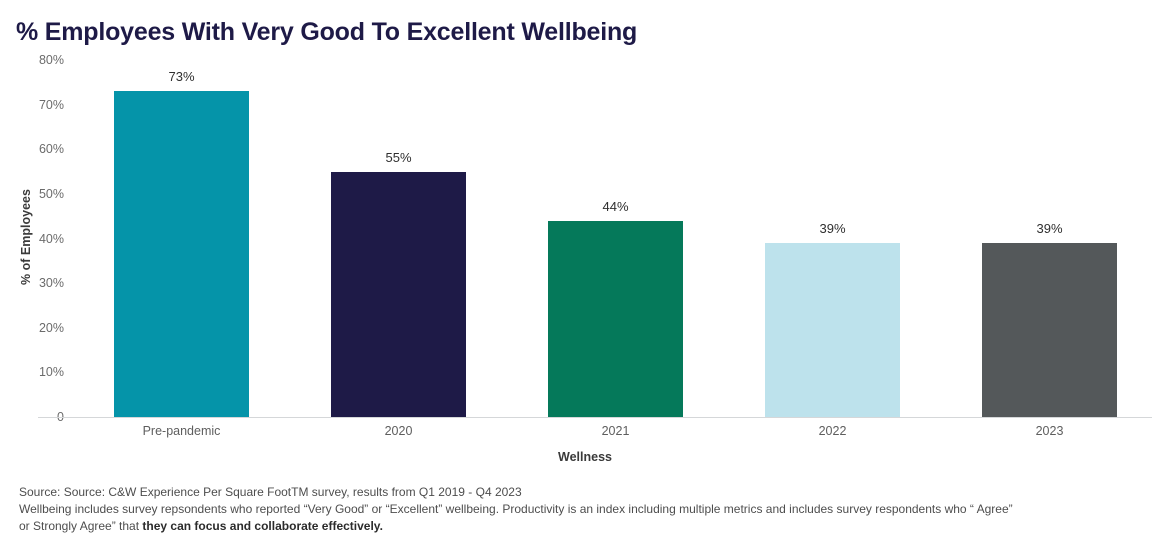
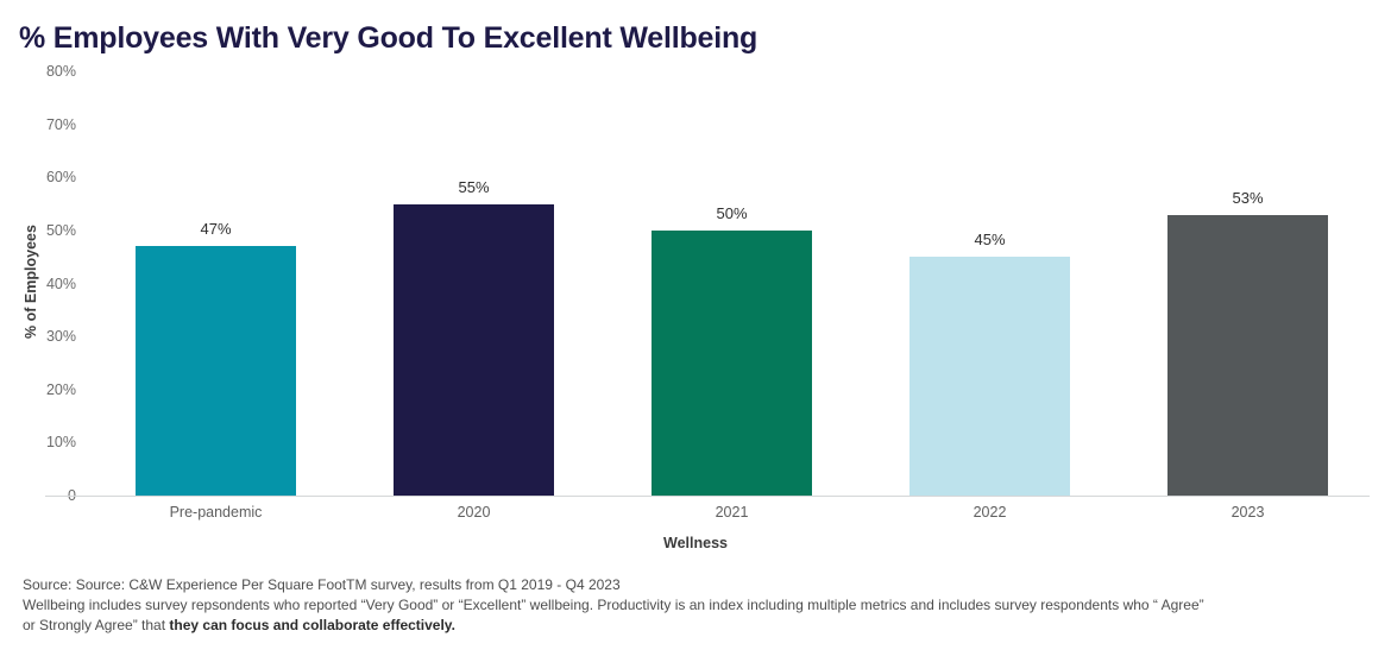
Pre-pandemic: 73% -> 47%
2021: 44% -> 50%
2022: 39% -> 45%
2023: 39% -> 53%
